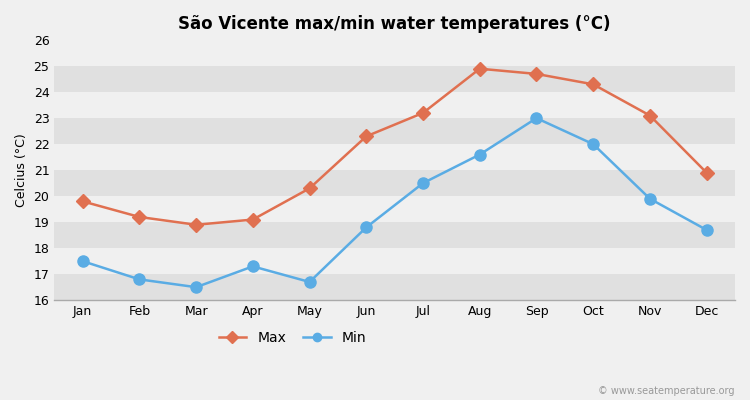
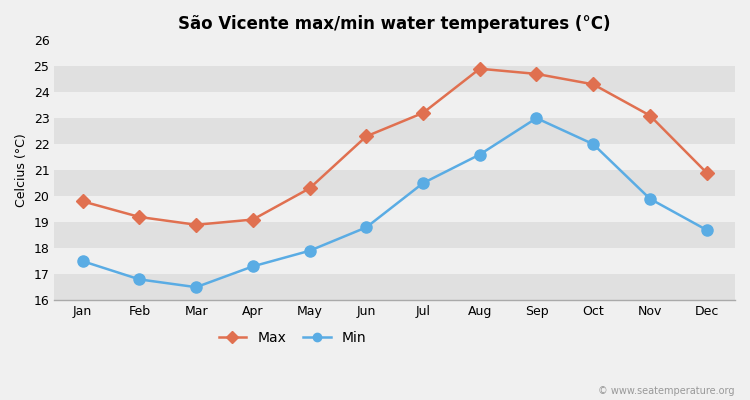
Min/May: 16.7 -> 17.9
